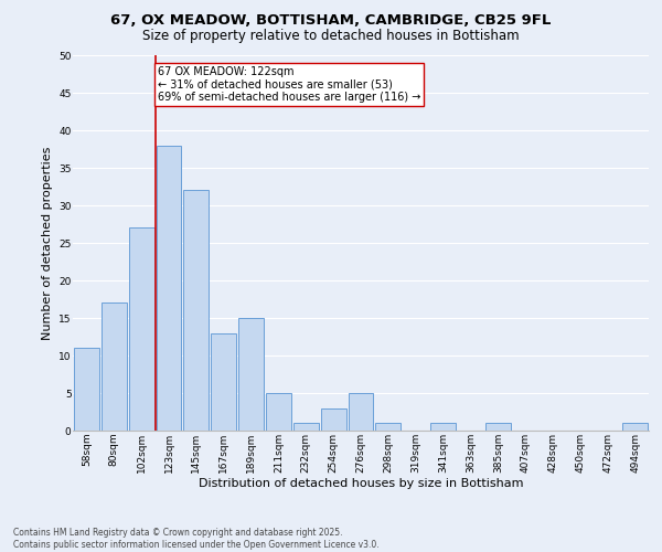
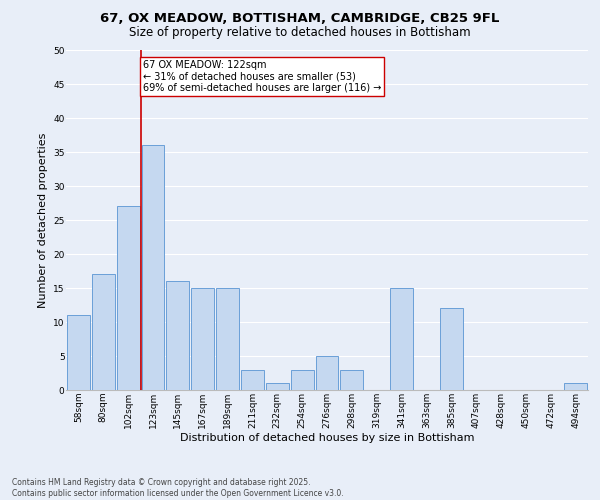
123sqm: 38 -> 36
145sqm: 32 -> 16
167sqm: 13 -> 15
211sqm: 5 -> 3
298sqm: 1 -> 3
341sqm: 1 -> 15
385sqm: 1 -> 12
